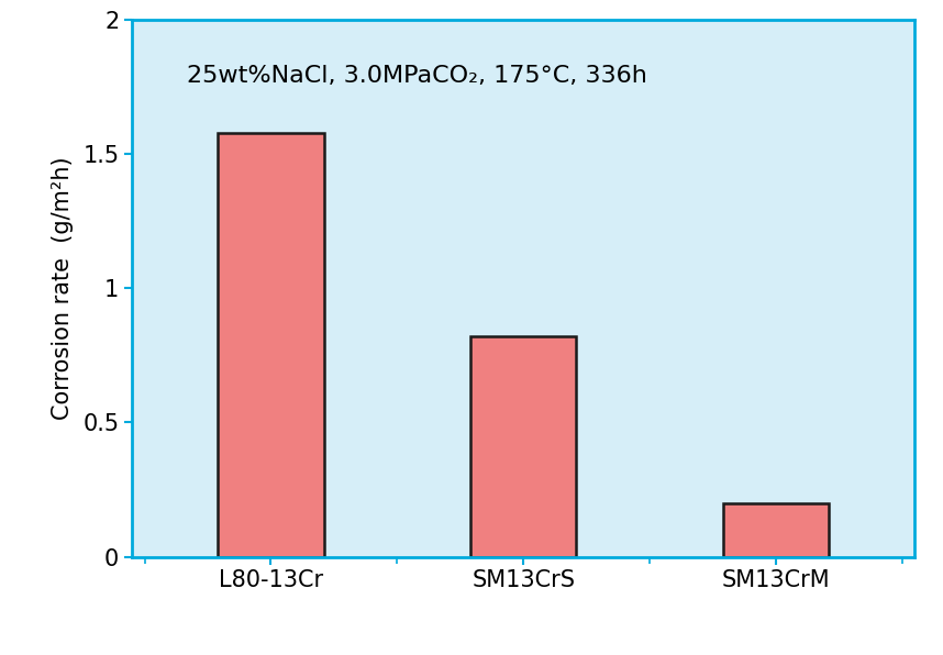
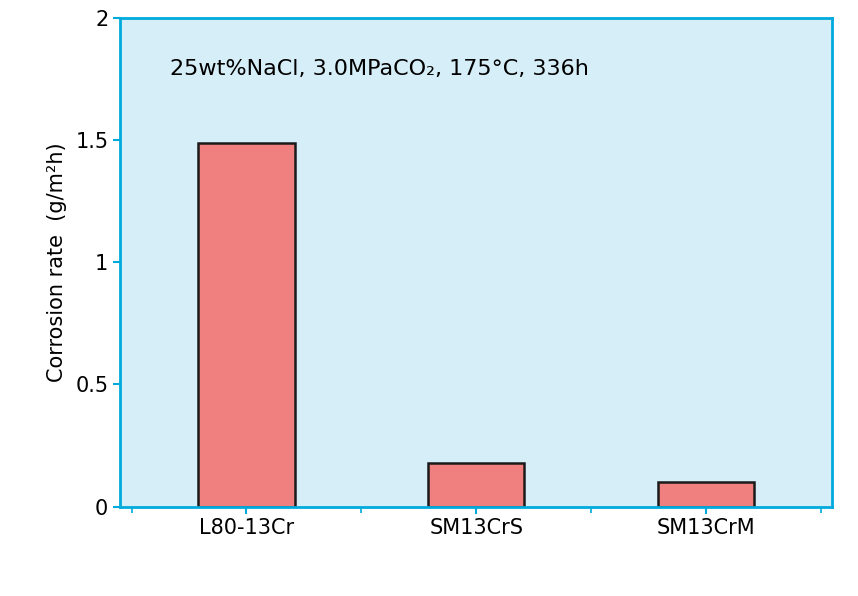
L80-13Cr: 1.58 -> 1.49
SM13CrS: 0.82 -> 0.18
SM13CrM: 0.20 -> 0.10
